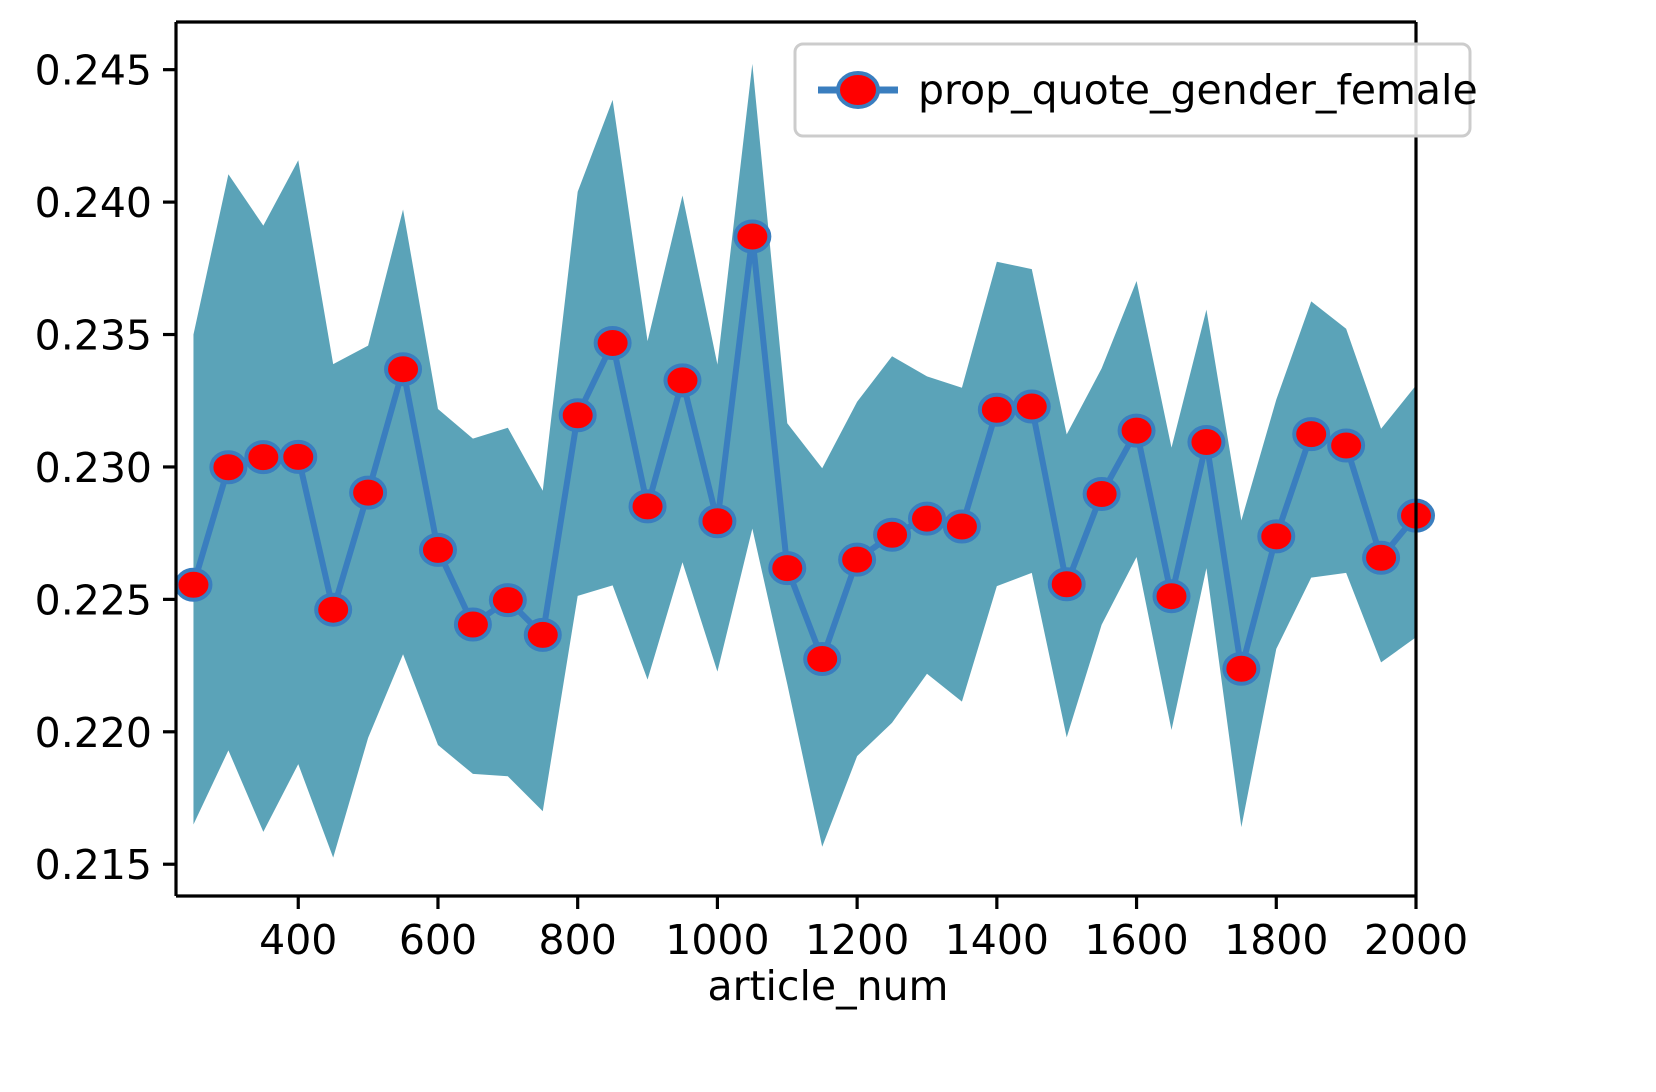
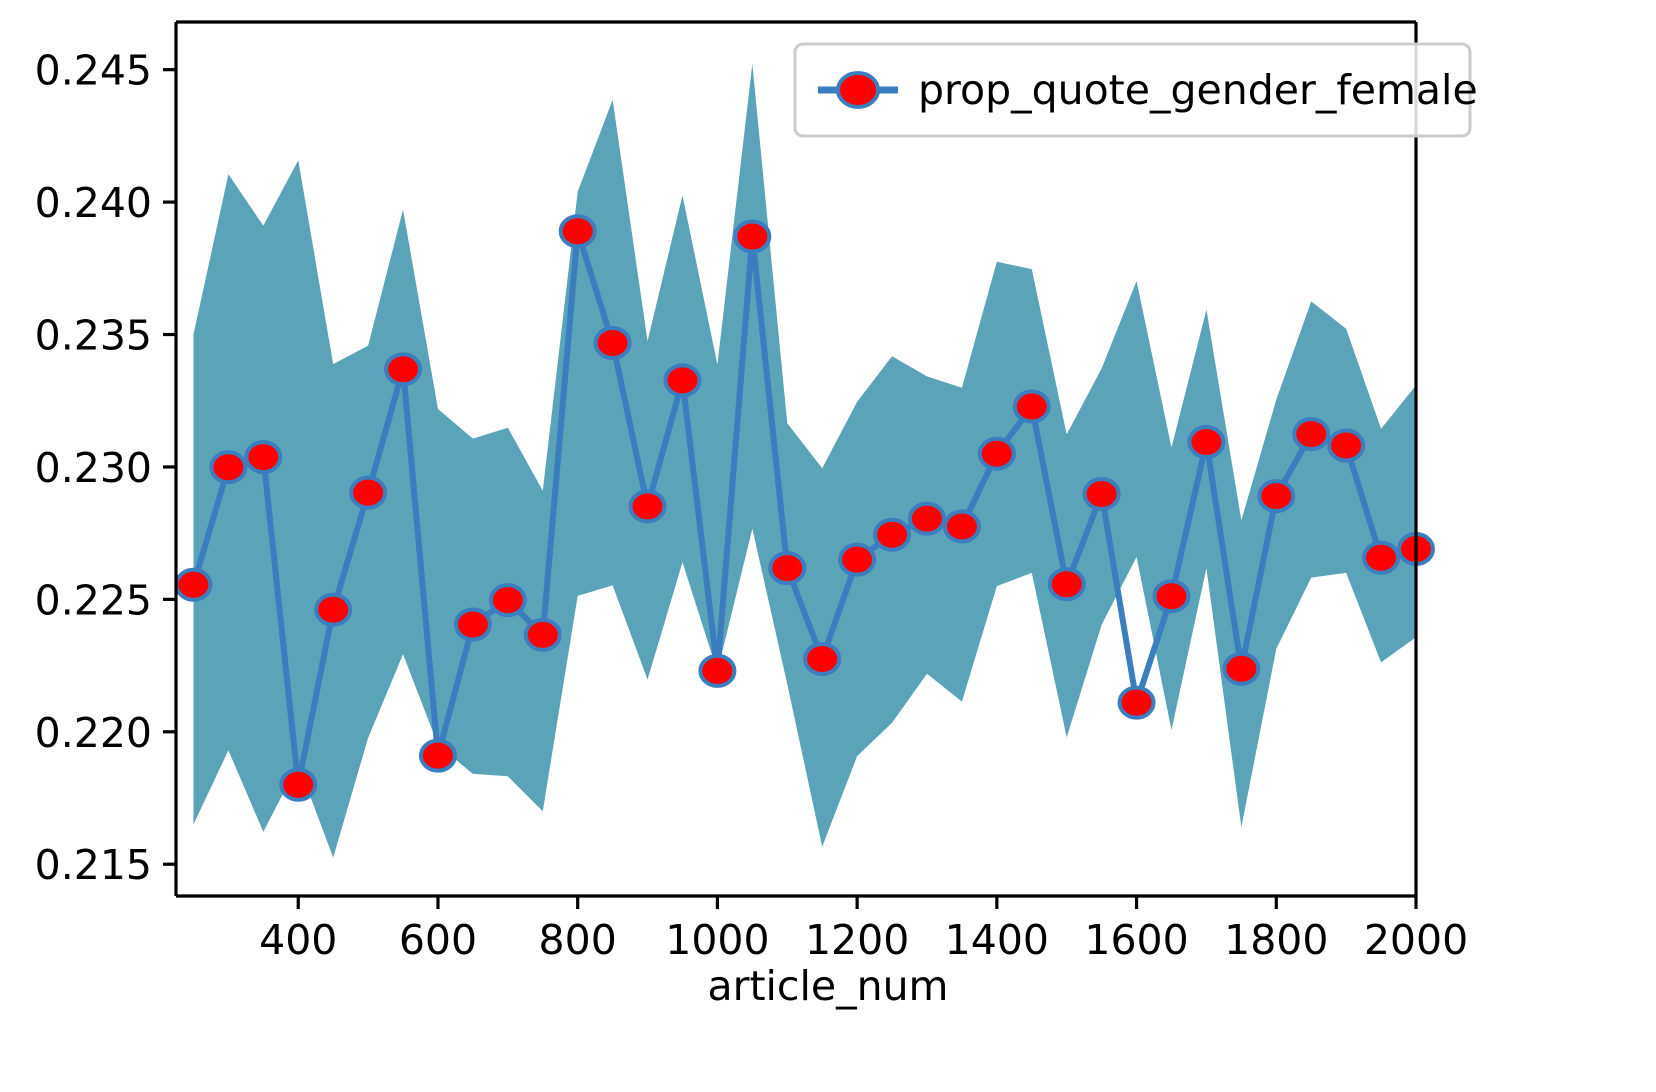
400: 0.2304 -> 0.2180
600: 0.2269 -> 0.2191
800: 0.2319 -> 0.2389
1000: 0.2280 -> 0.2223
1400: 0.2322 -> 0.2305
1600: 0.2314 -> 0.2211
1800: 0.2274 -> 0.2289
2000: 0.2282 -> 0.2269
